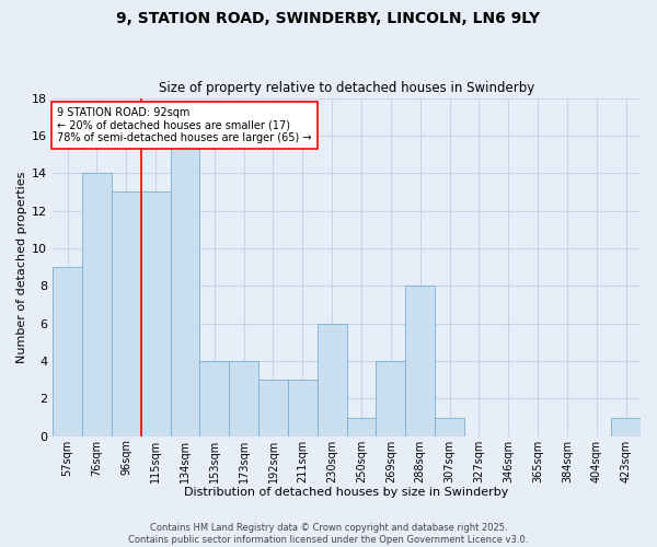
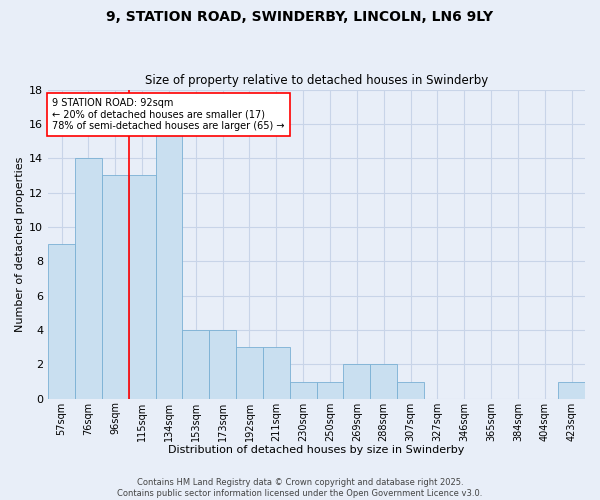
230sqm: 6 -> 1
269sqm: 4 -> 2
288sqm: 8 -> 2
